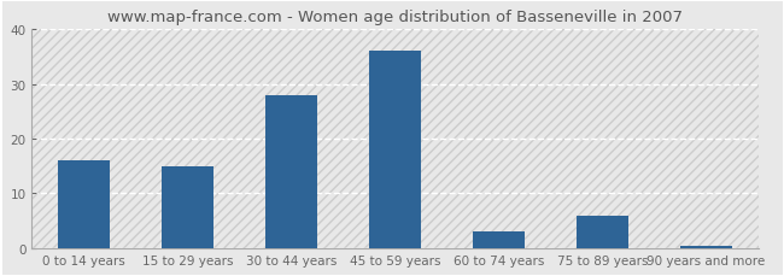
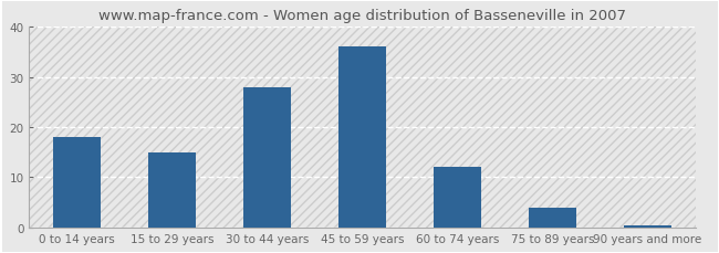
0 to 14 years: 16.0 -> 18.0
60 to 74 years: 3.0 -> 12.0
75 to 89 years: 6.0 -> 4.0
